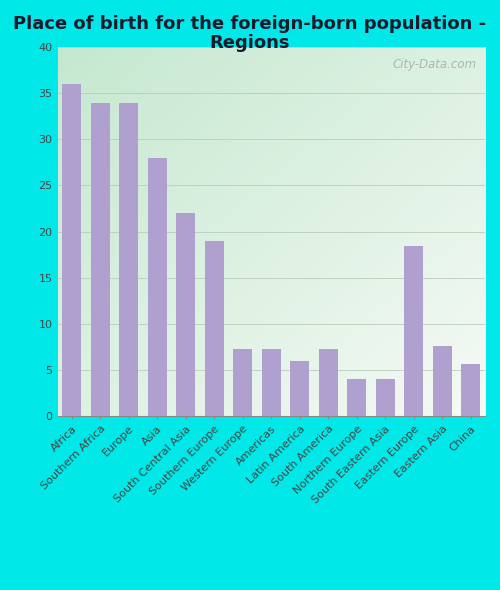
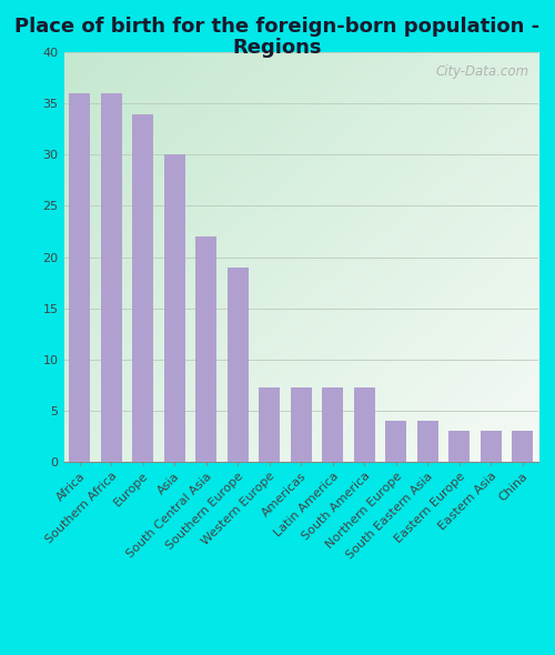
Southern Africa: 34.0 -> 36.0
Asia: 28.0 -> 30.0
Latin America: 6.0 -> 7.3
Eastern Europe: 18.4 -> 3.0
Eastern Asia: 7.6 -> 3.0
China: 5.6 -> 3.0
